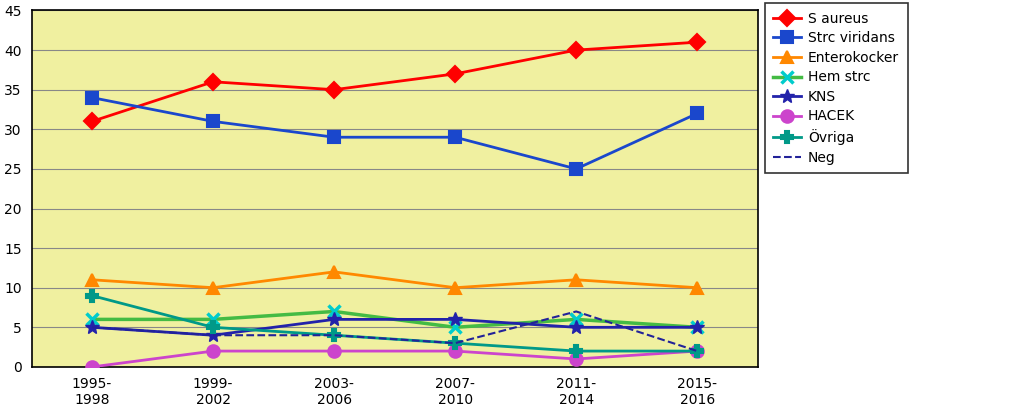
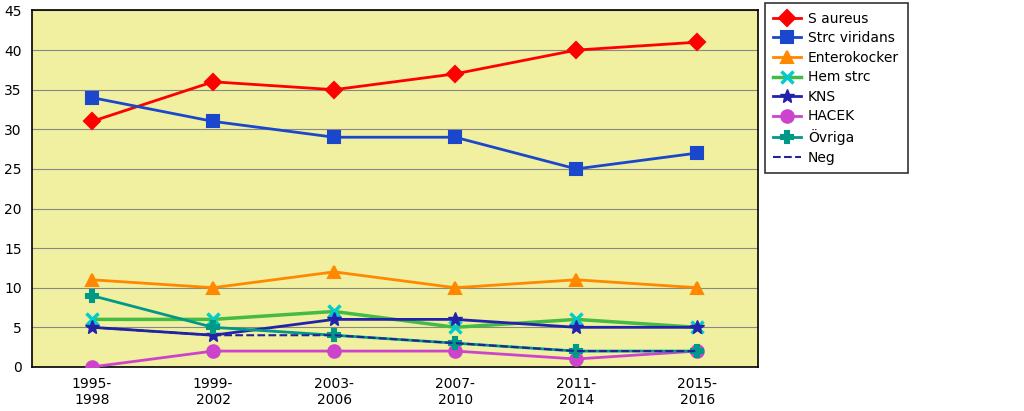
Neg/2011- 2014: 7 -> 2
Strc viridans/2015- 2016: 32 -> 27
